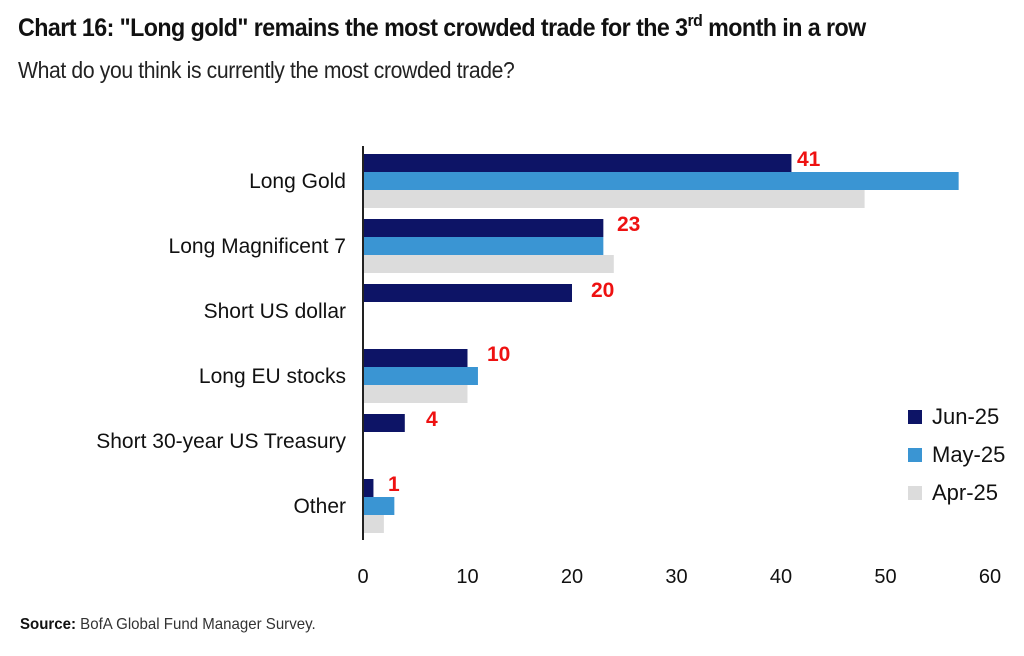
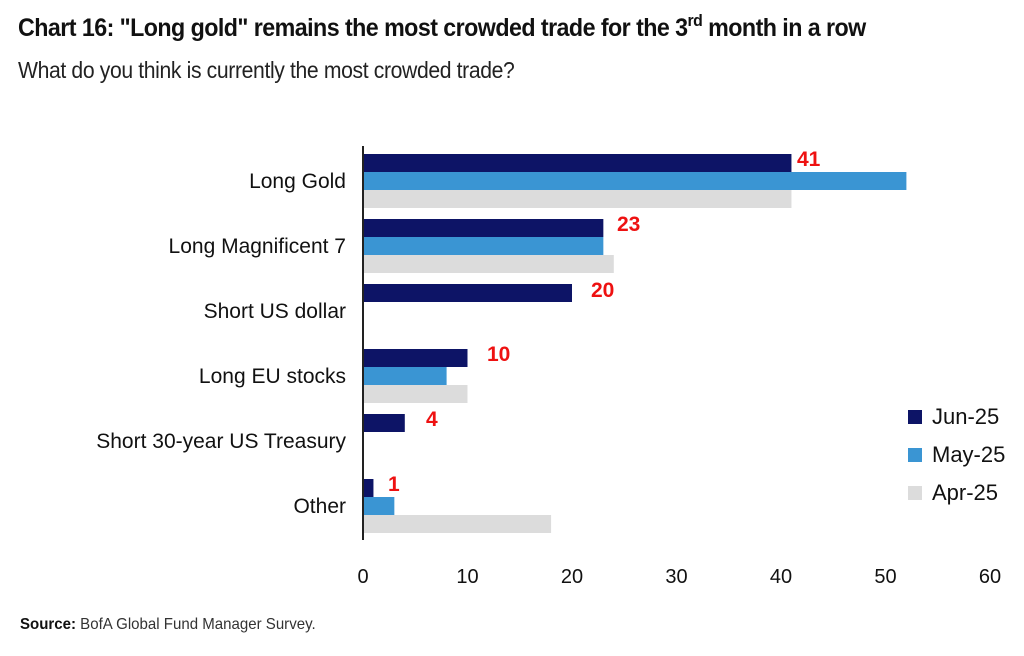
May-25/Long Gold: 57 -> 52
Apr-25/Long Gold: 48 -> 41
May-25/Long EU stocks: 11 -> 8
Apr-25/Other: 2 -> 18
